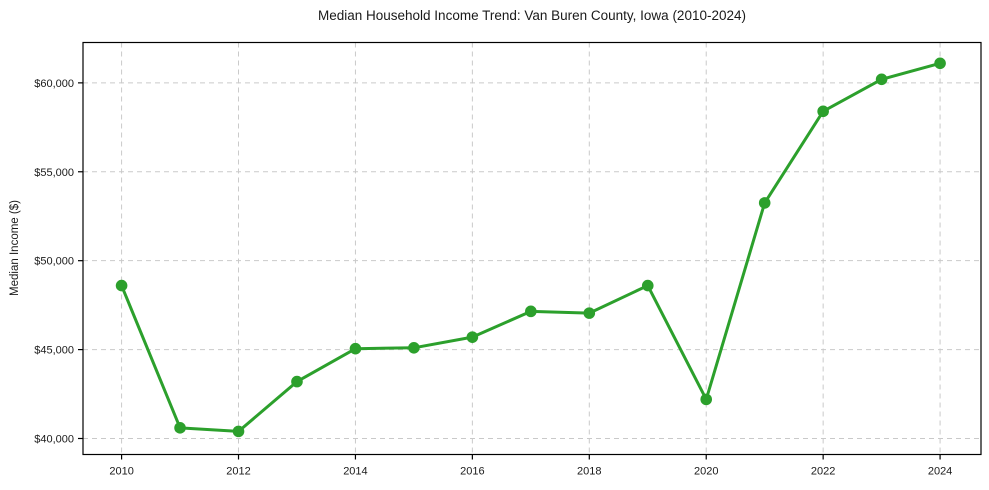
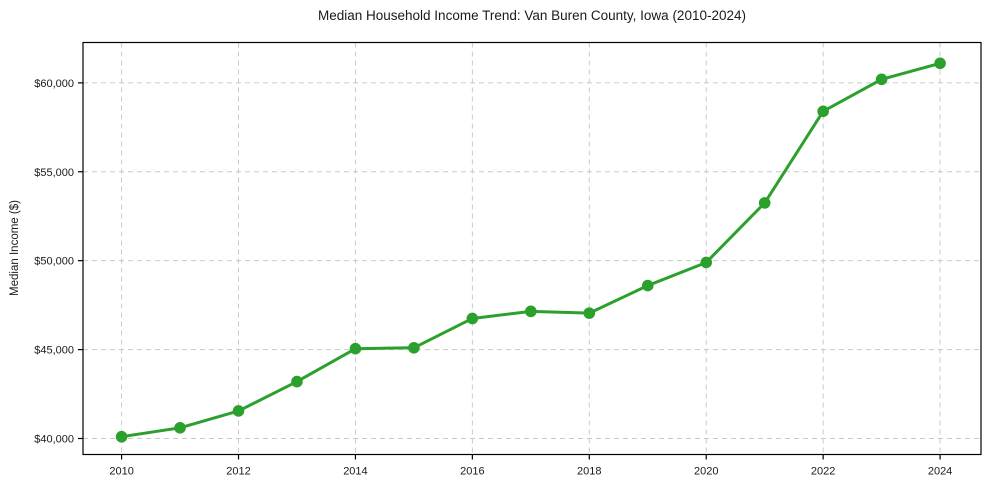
2010: $48600 -> $40100
2012: $40400 -> $41600
2016: $45700 -> $46800
2020: $42200 -> $49900
